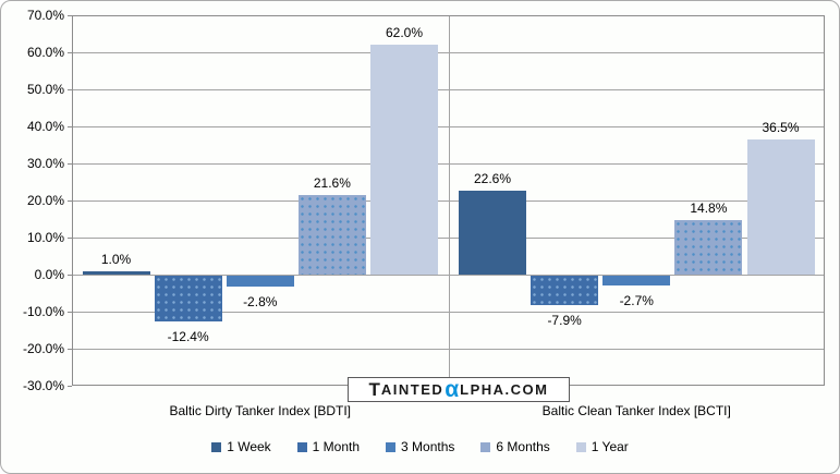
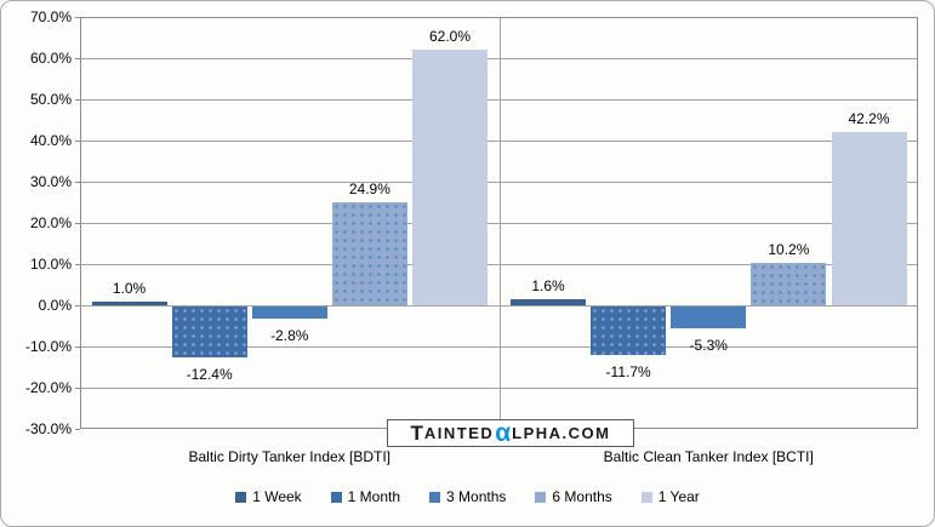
6 Months/Baltic Dirty Tanker Index [BDTI]: 21.6% -> 24.9%
1 Week/Baltic Clean Tanker Index [BCTI]: 22.6% -> 1.6%
1 Month/Baltic Clean Tanker Index [BCTI]: -7.9% -> -11.7%
3 Months/Baltic Clean Tanker Index [BCTI]: -2.7% -> -5.3%
6 Months/Baltic Clean Tanker Index [BCTI]: 14.8% -> 10.2%
1 Year/Baltic Clean Tanker Index [BCTI]: 36.5% -> 42.2%
